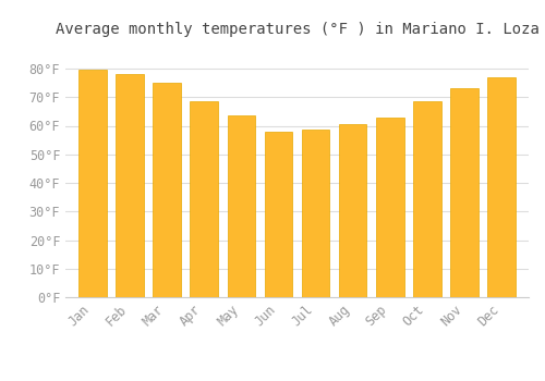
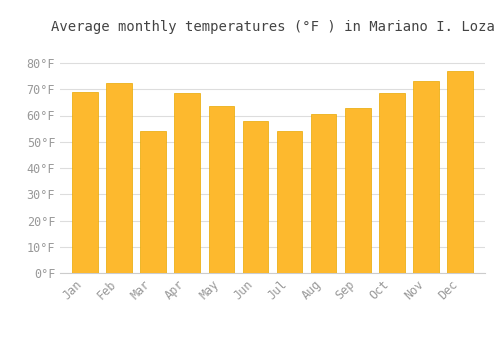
Jan: 79.5°F -> 69.0°F
Feb: 78.0°F -> 72.5°F
Mar: 75.0°F -> 54.0°F
Jul: 58.5°F -> 54.0°F
